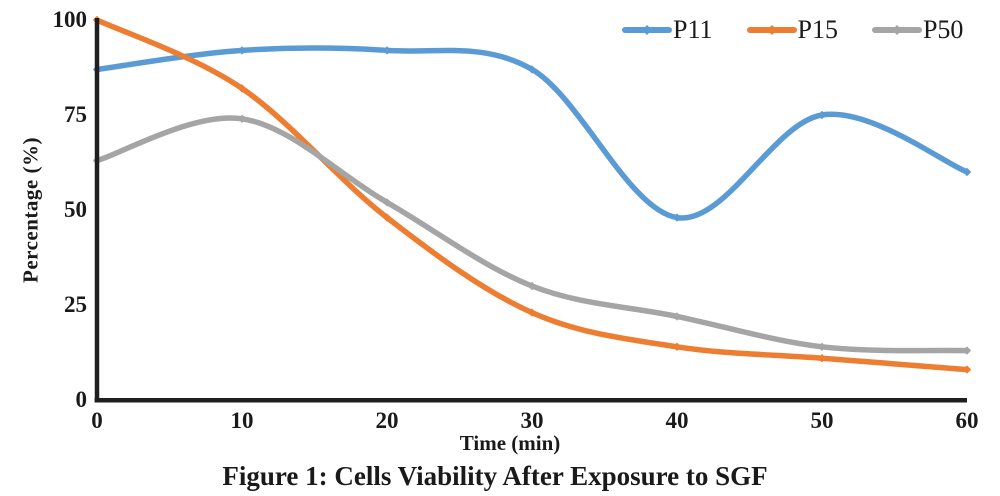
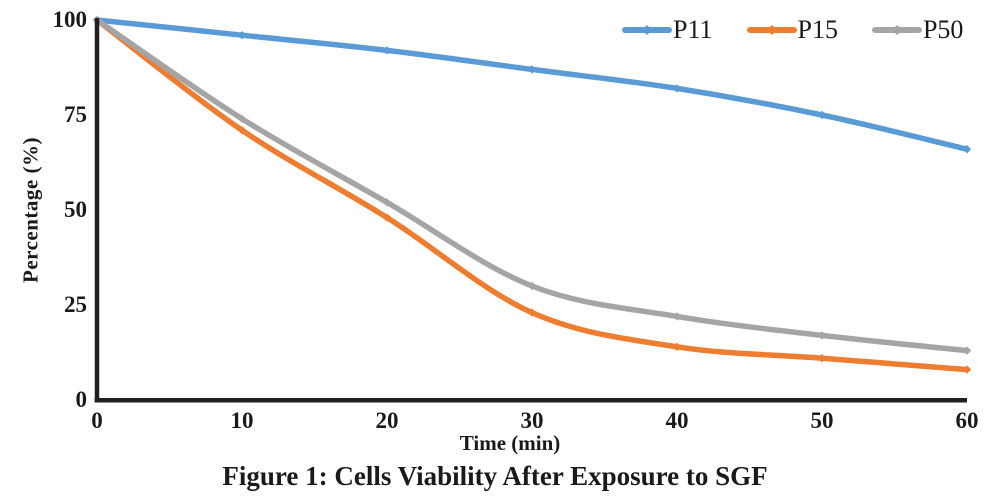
P11/0: 87 -> 100
P50/0: 63 -> 100
P11/10: 92 -> 96
P15/10: 82 -> 71
P11/40: 48 -> 82
P50/50: 14 -> 17
P11/60: 60 -> 66
